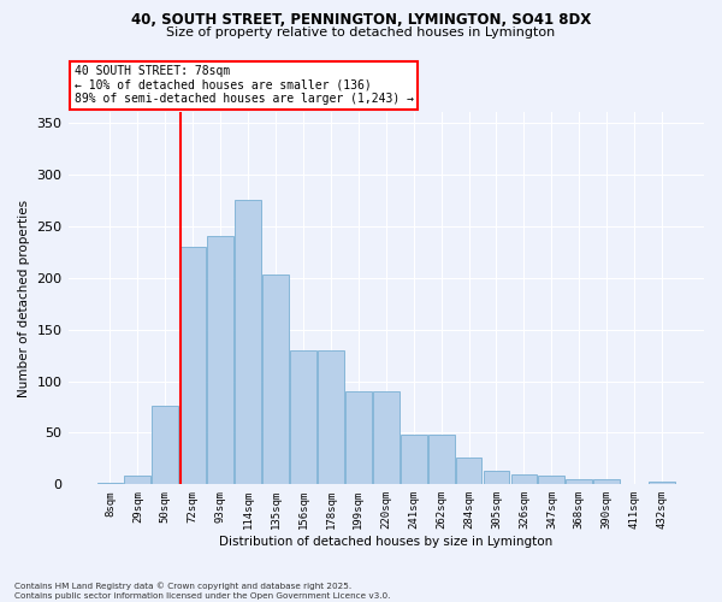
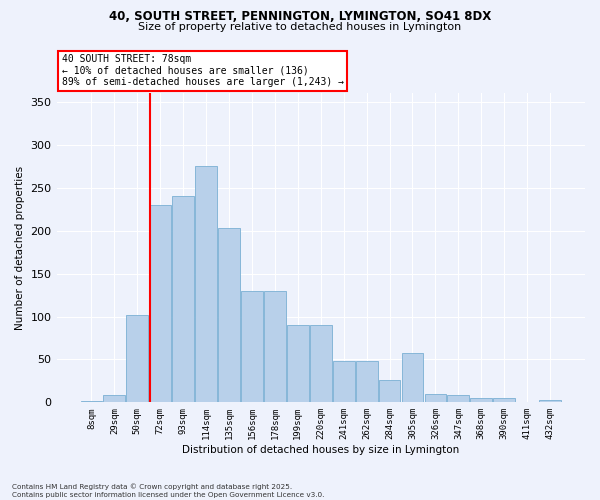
50sqm: 76 -> 102
305sqm: 13 -> 58
